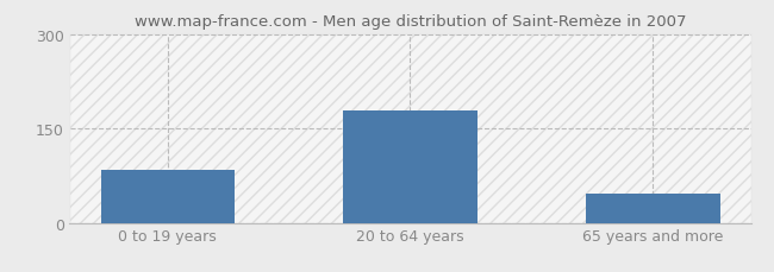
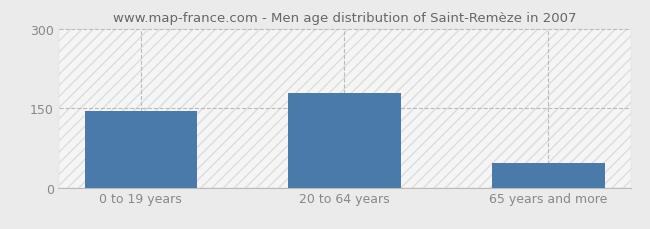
0 to 19 years: 84 -> 144
